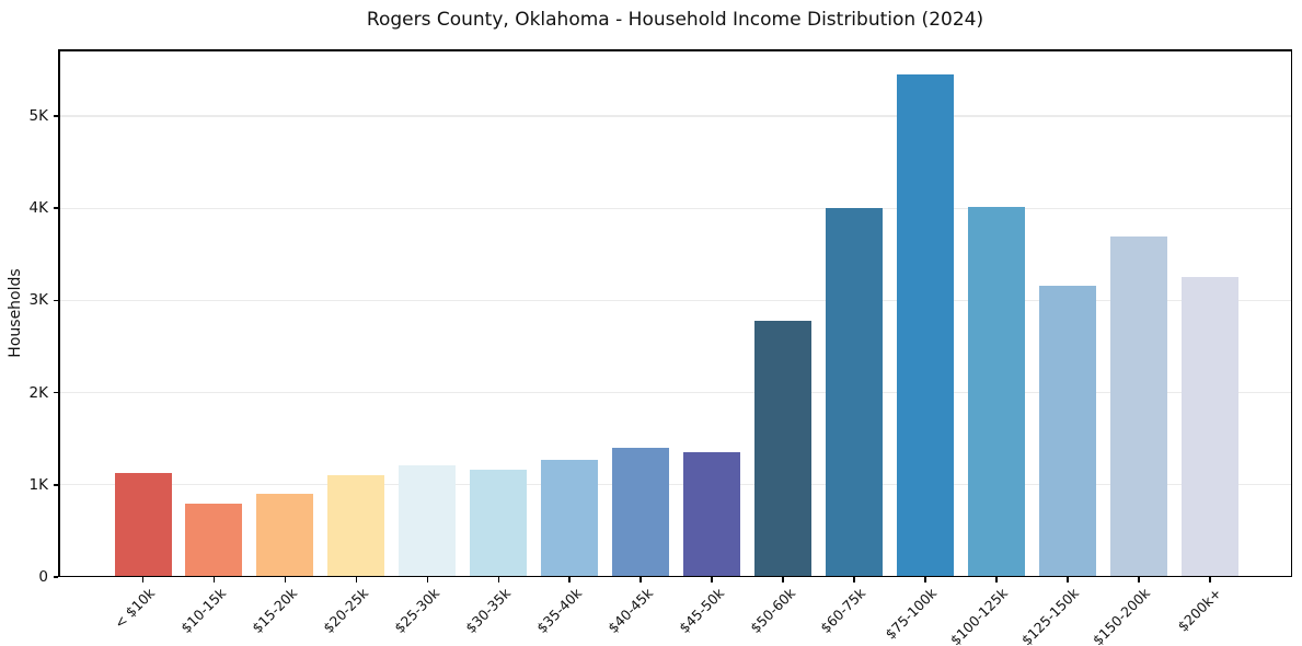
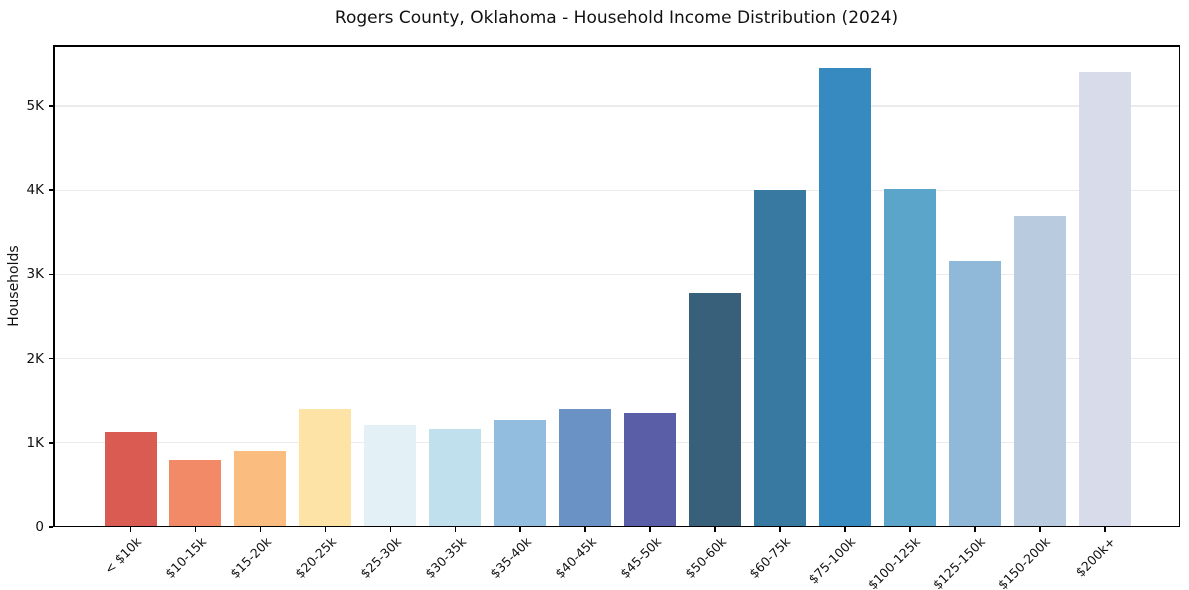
$20-25k: 1.1K -> 1.4K
$200k+: 3.3K -> 5.4K
